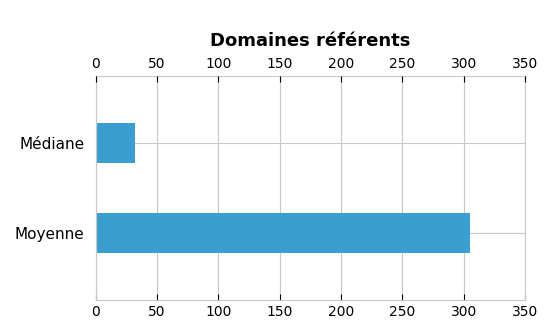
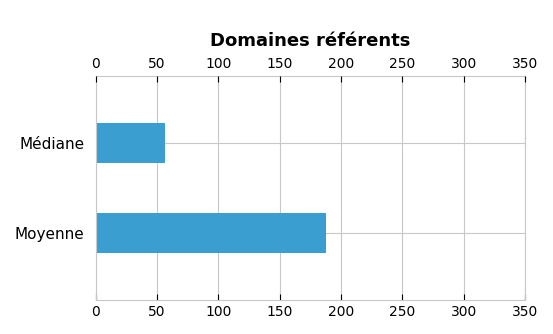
Médiane: 32 -> 56
Moyenne: 305 -> 188
